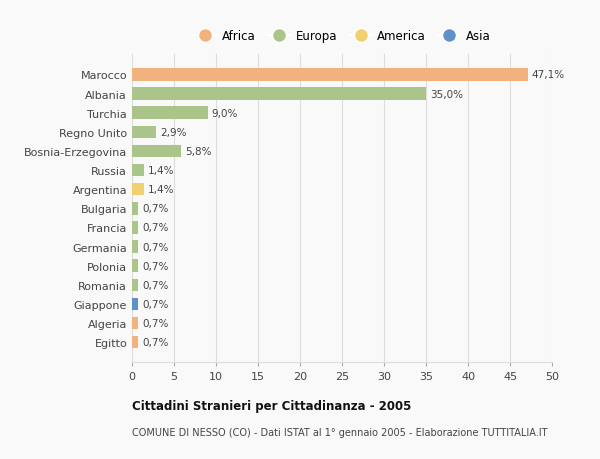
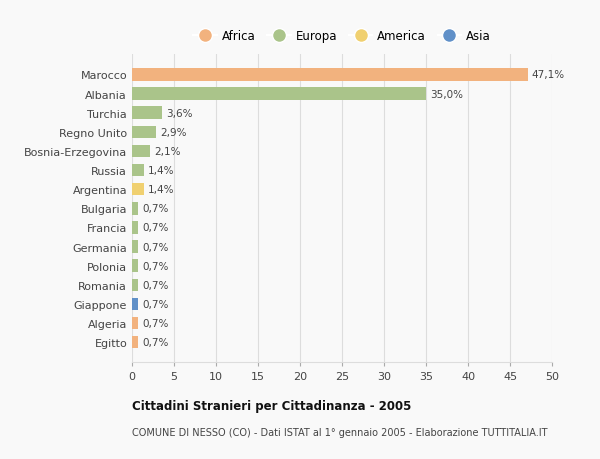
Turchia: 9,0% -> 3,6%
Bosnia-Erzegovina: 5,8% -> 2,1%
